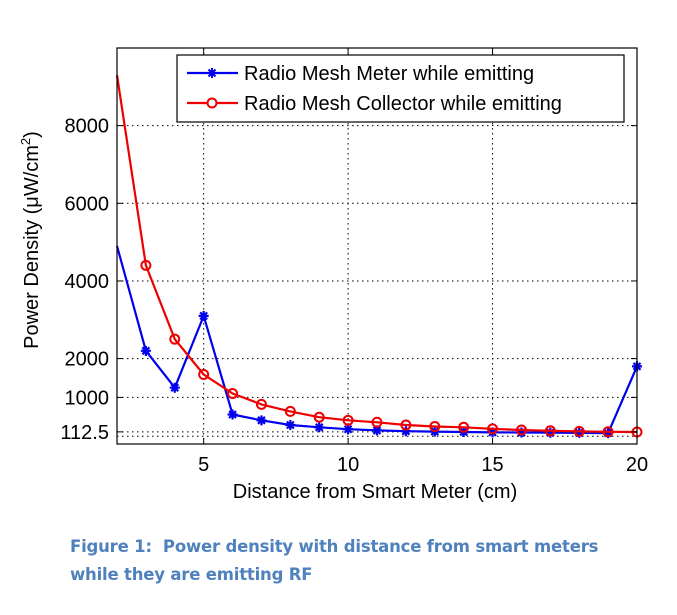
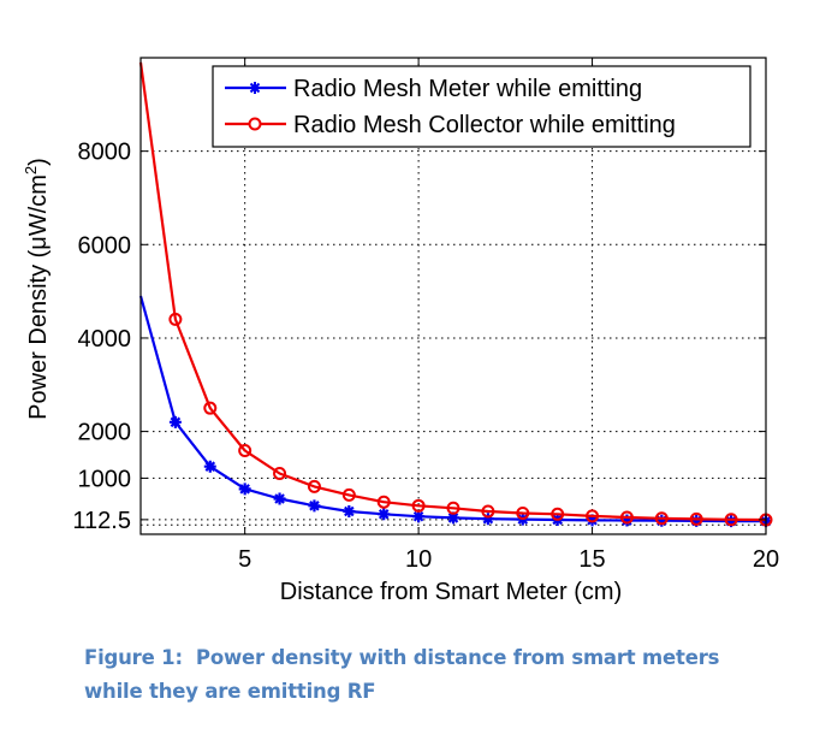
Radio Mesh Collector while emitting/2: 9300 -> 9900
Radio Mesh Meter while emitting/5: 3100 -> 800
Radio Mesh Meter while emitting/20: 1800 -> 100
